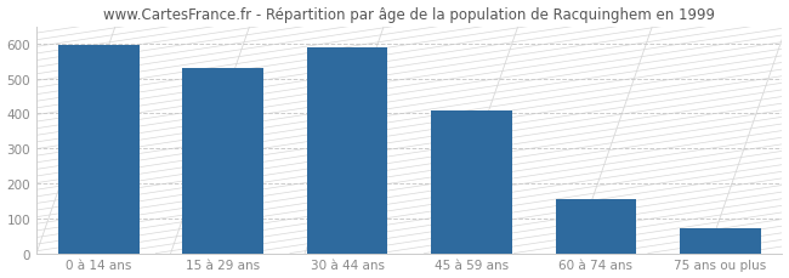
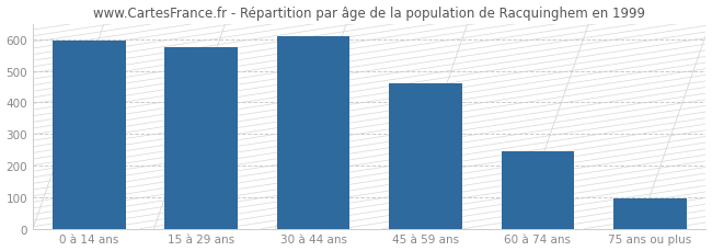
15 à 29 ans: 530 -> 575
30 à 44 ans: 590 -> 610
45 à 59 ans: 407 -> 460
60 à 74 ans: 155 -> 245
75 ans ou plus: 70 -> 95
